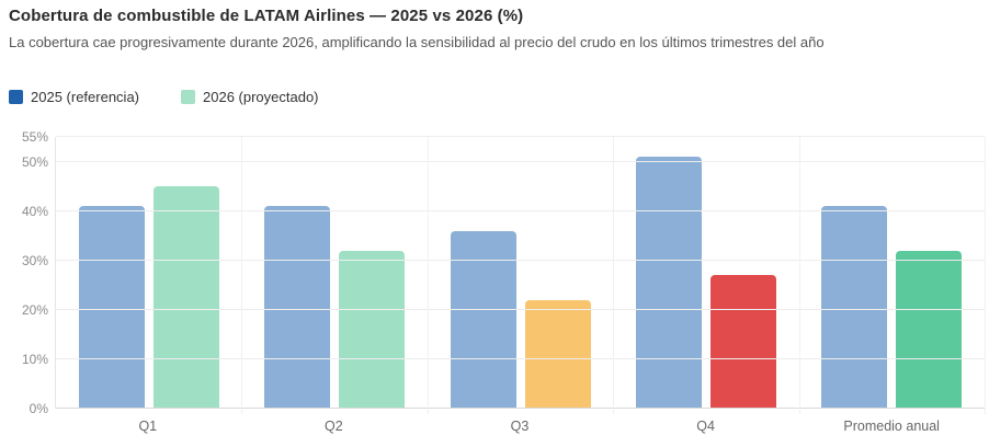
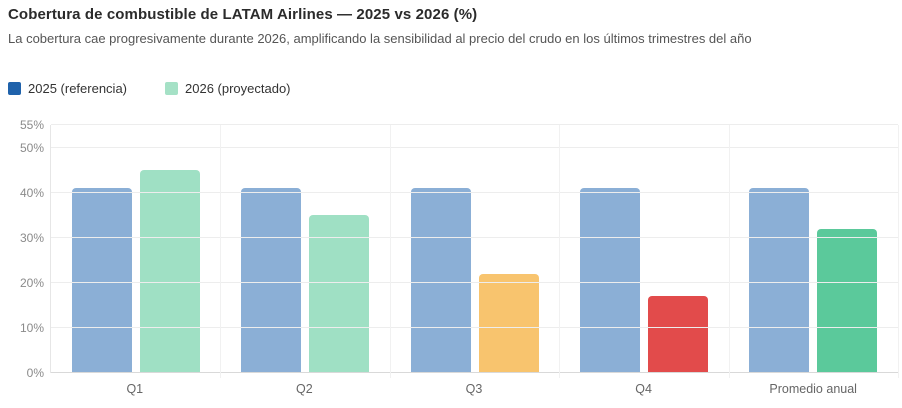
2026 (proyectado)/Q2: 32% -> 35%
2025 (referencia)/Q3: 36% -> 41%
2025 (referencia)/Q4: 51% -> 41%
2026 (proyectado)/Q4: 27% -> 17%
